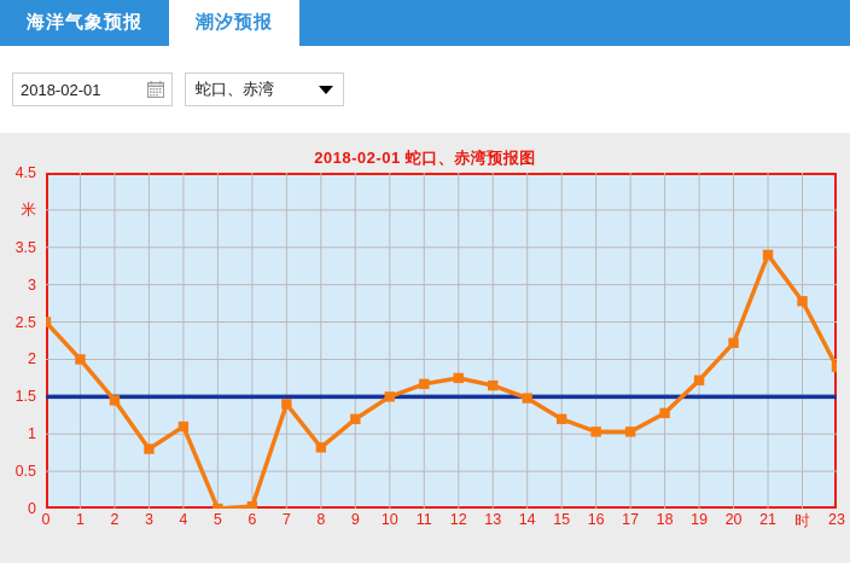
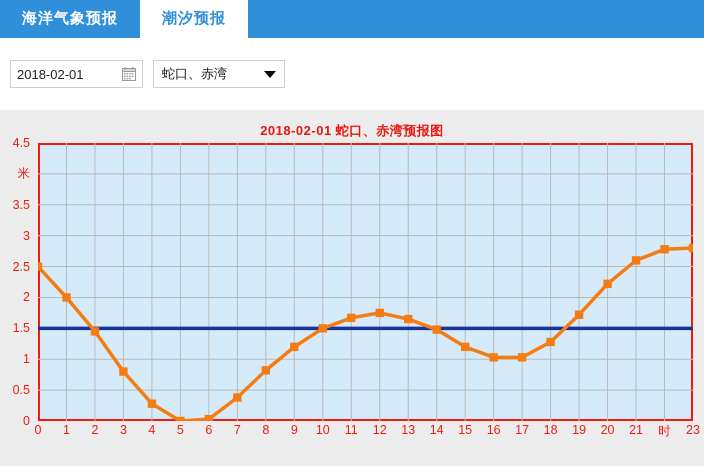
4: 1.1 -> 0.3
7: 1.4 -> 0.4
21: 3.4 -> 2.6
23: 1.9 -> 2.8
